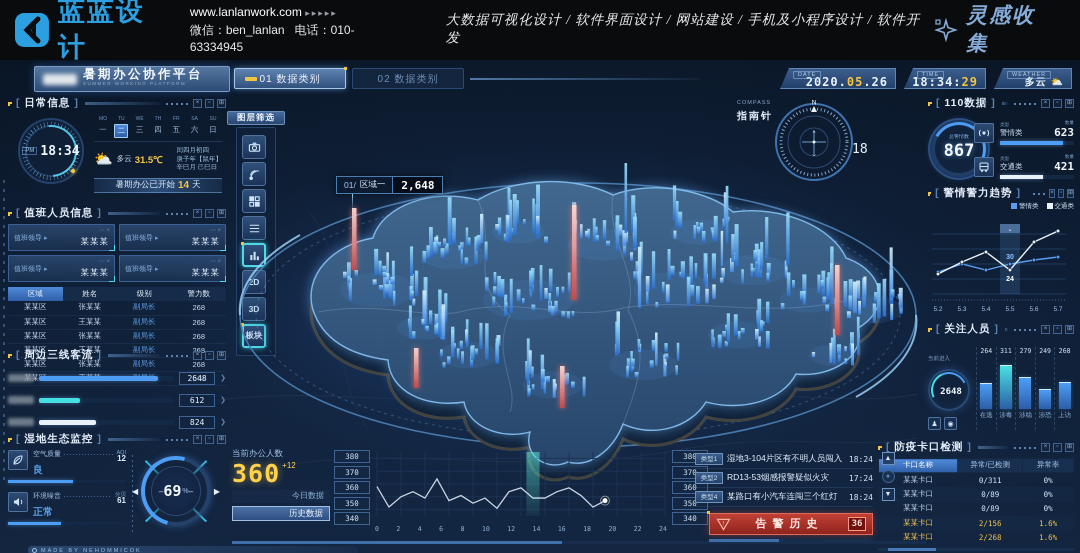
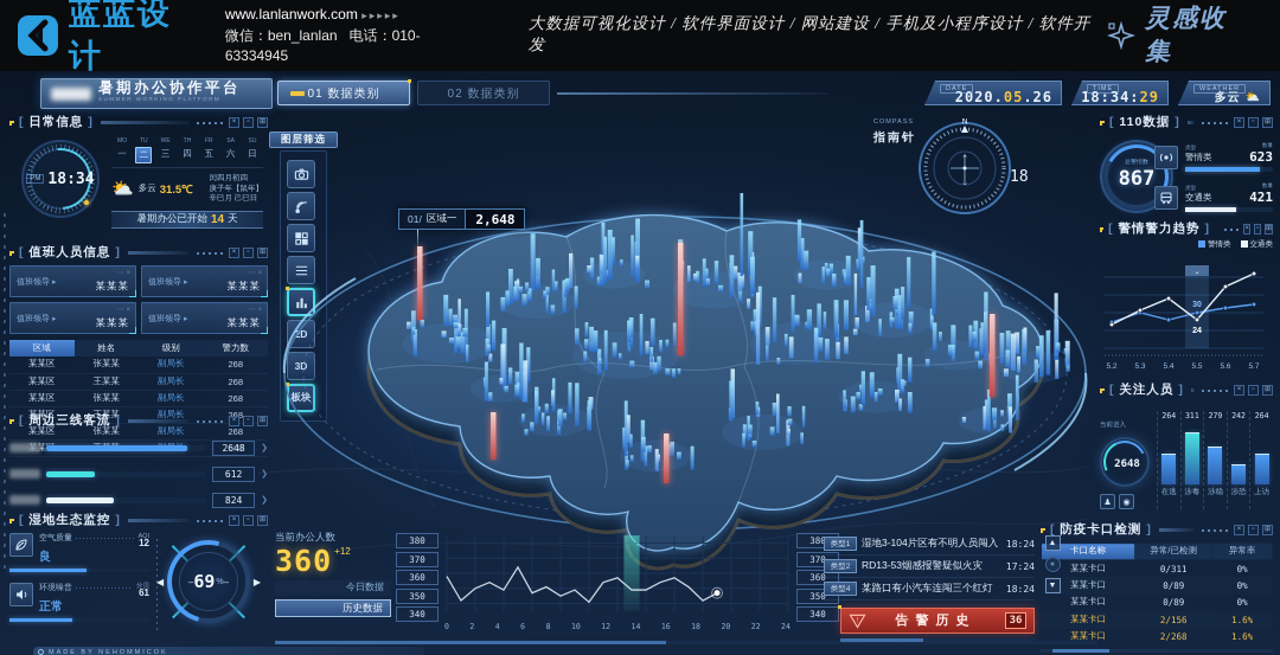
关注人员/涉恐: 249 -> 242
关注人员/上访: 268 -> 264
